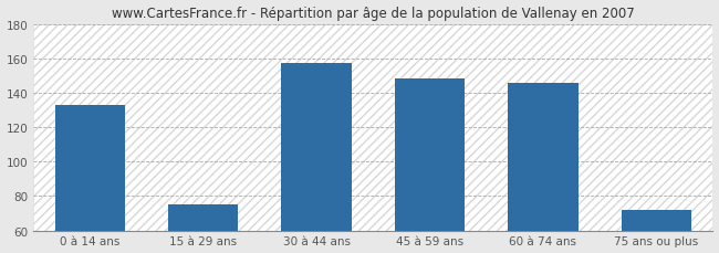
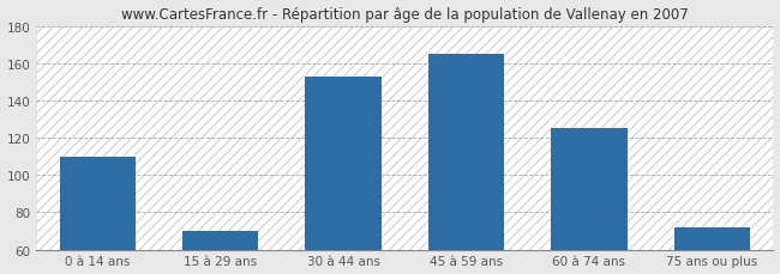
0 à 14 ans: 133 -> 110
15 à 29 ans: 75 -> 70
30 à 44 ans: 157 -> 153
45 à 59 ans: 148 -> 165
60 à 74 ans: 146 -> 125
